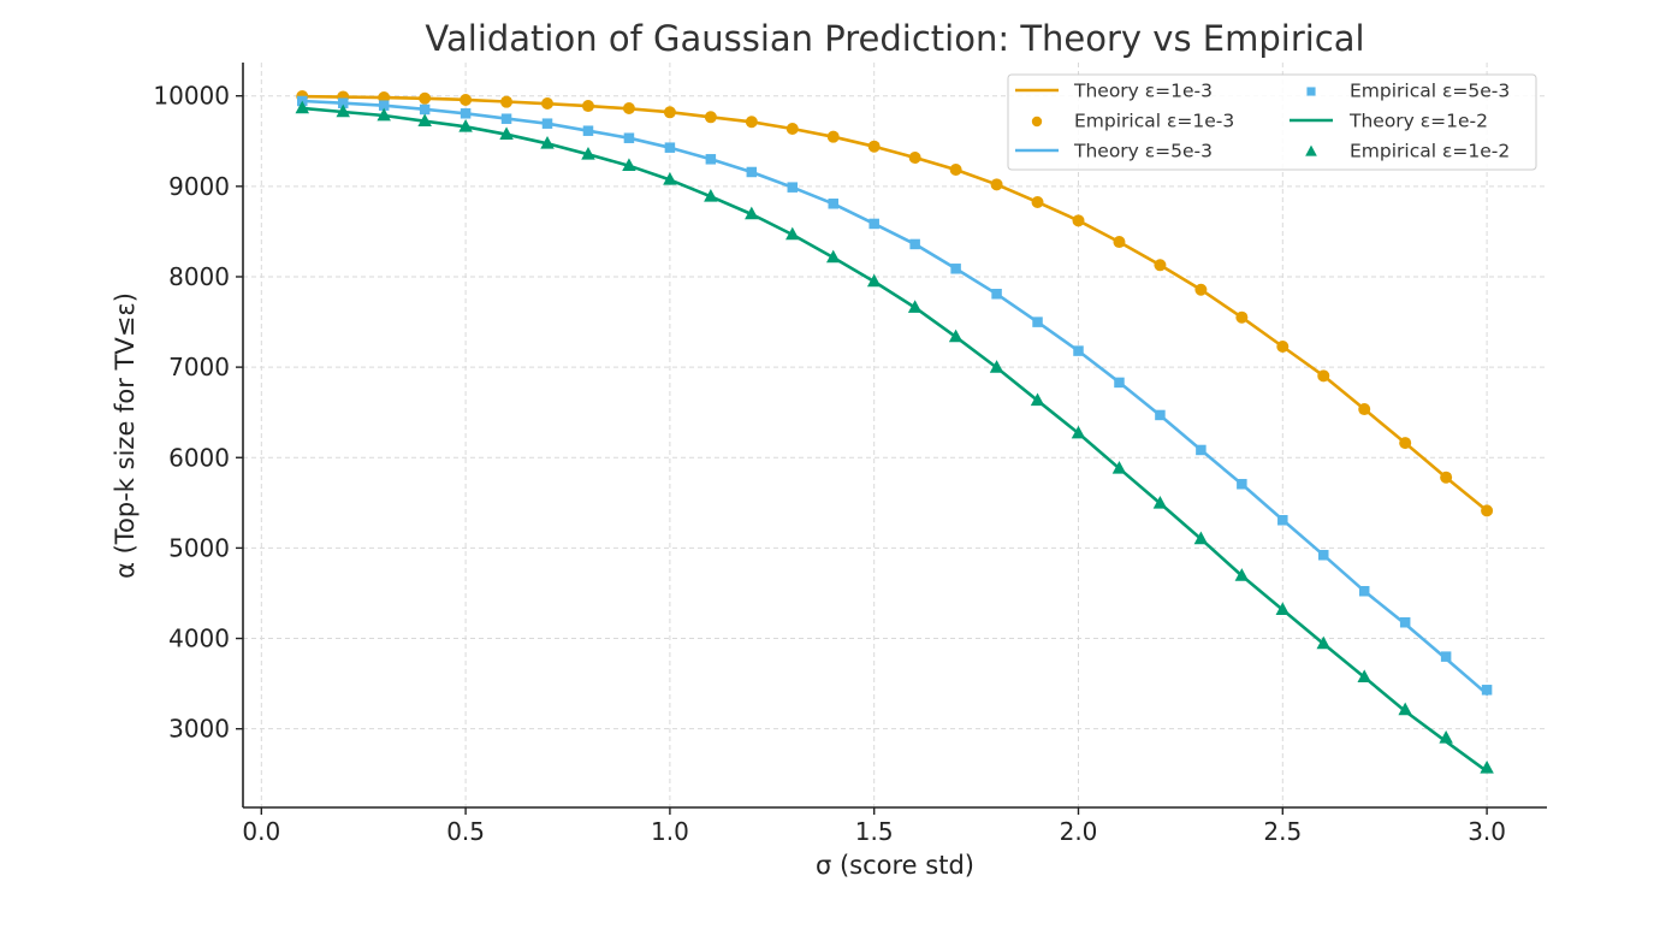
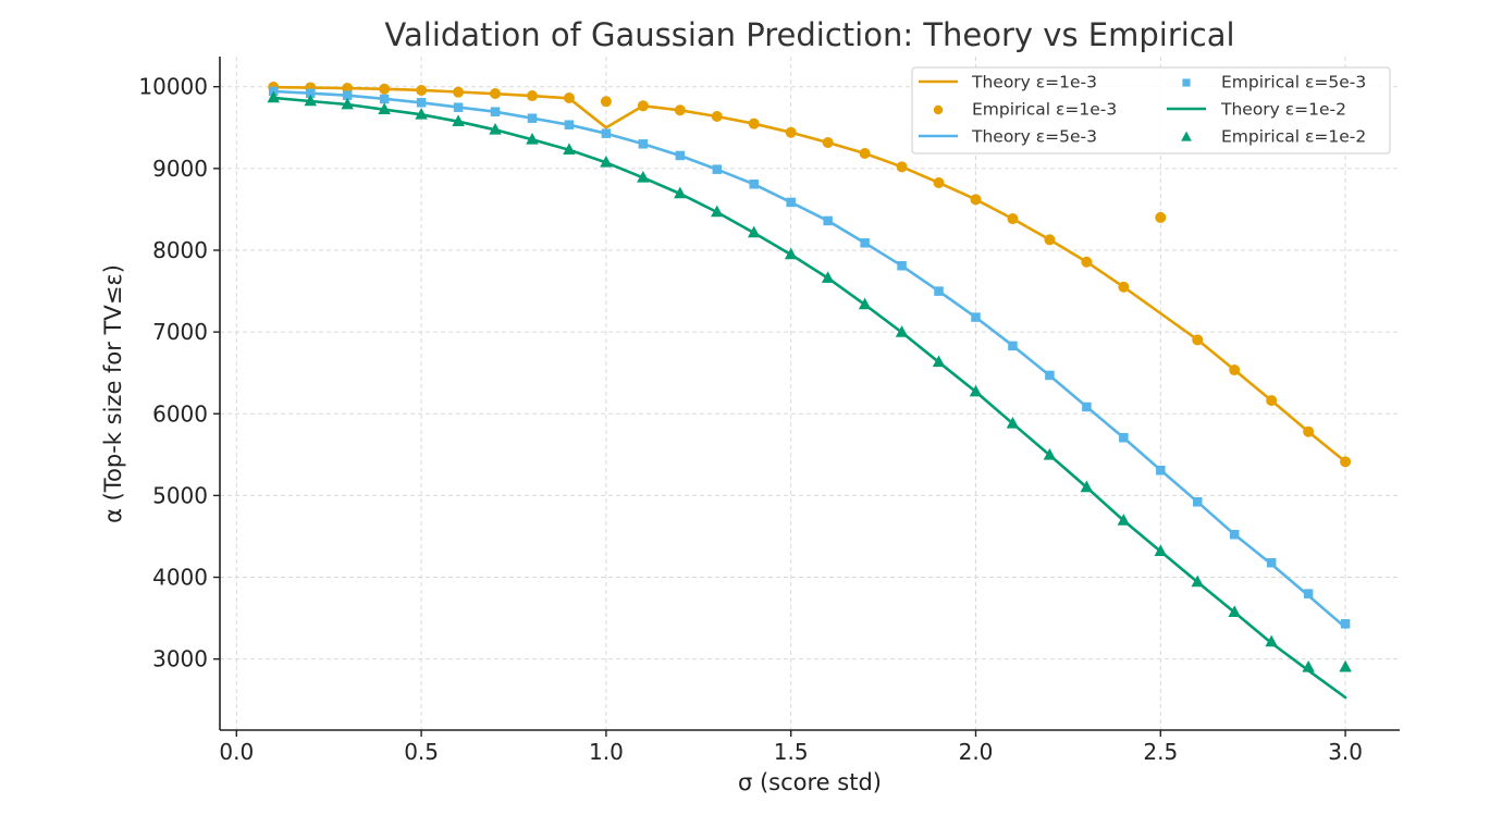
Theory ε=1e-3/1.0: 9800 -> 9500
Empirical ε=1e-3/2.5: 7200 -> 8400
Empirical ε=1e-2/3.0: 2600 -> 2900
